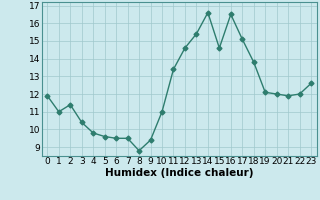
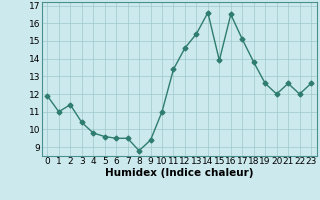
15: 14.6 -> 13.9
19: 12.1 -> 12.6
21: 11.9 -> 12.6
